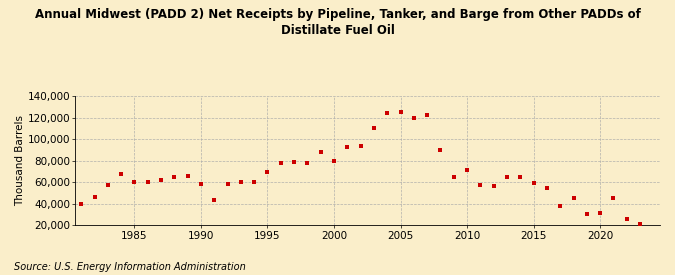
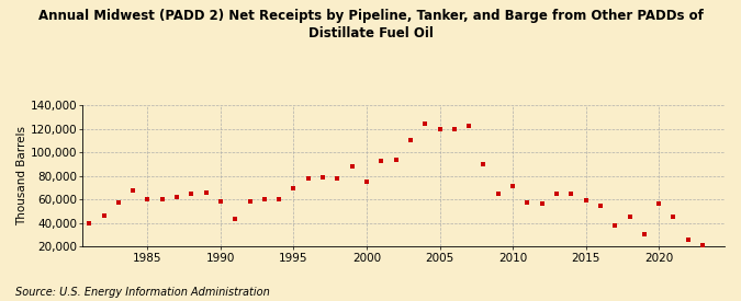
2000: 80,000 -> 75,000
2005: 125,000 -> 120,000
2020: 31,000 -> 56,000
